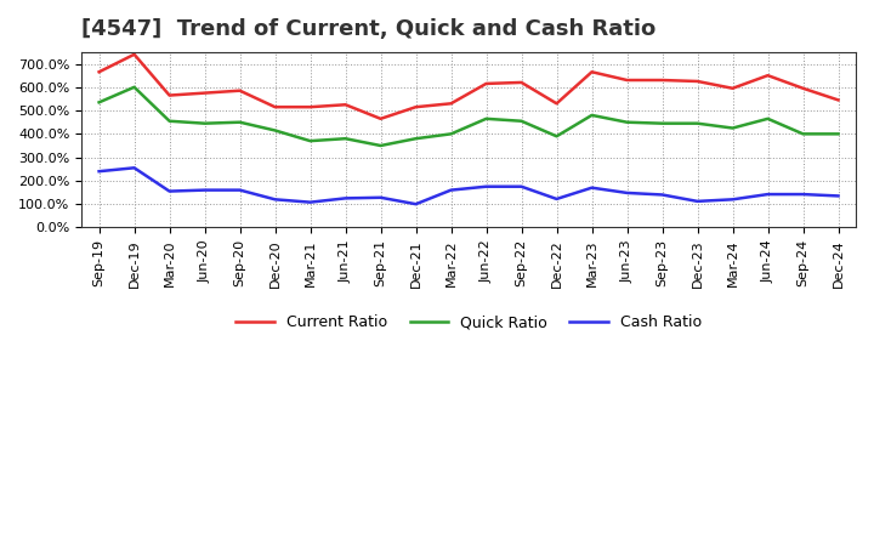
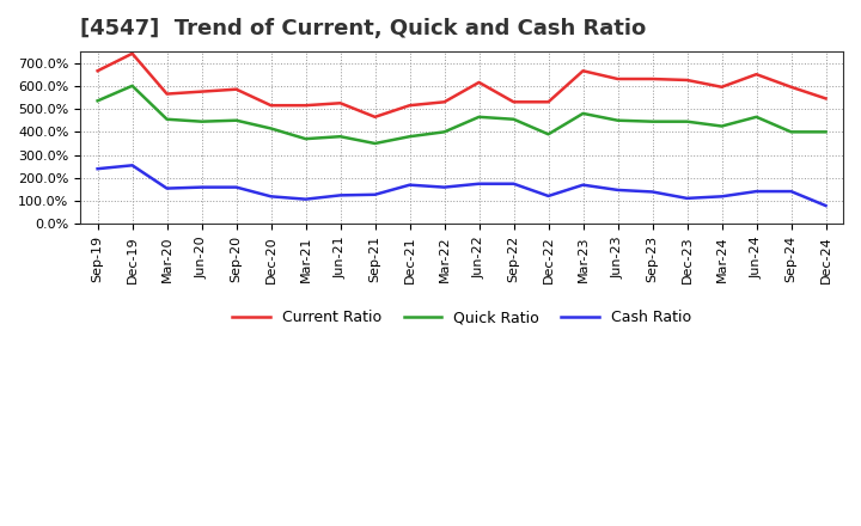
Cash Ratio/Dec-21: 100% -> 170%
Current Ratio/Sep-22: 620% -> 530%
Cash Ratio/Dec-24: 140% -> 80%
